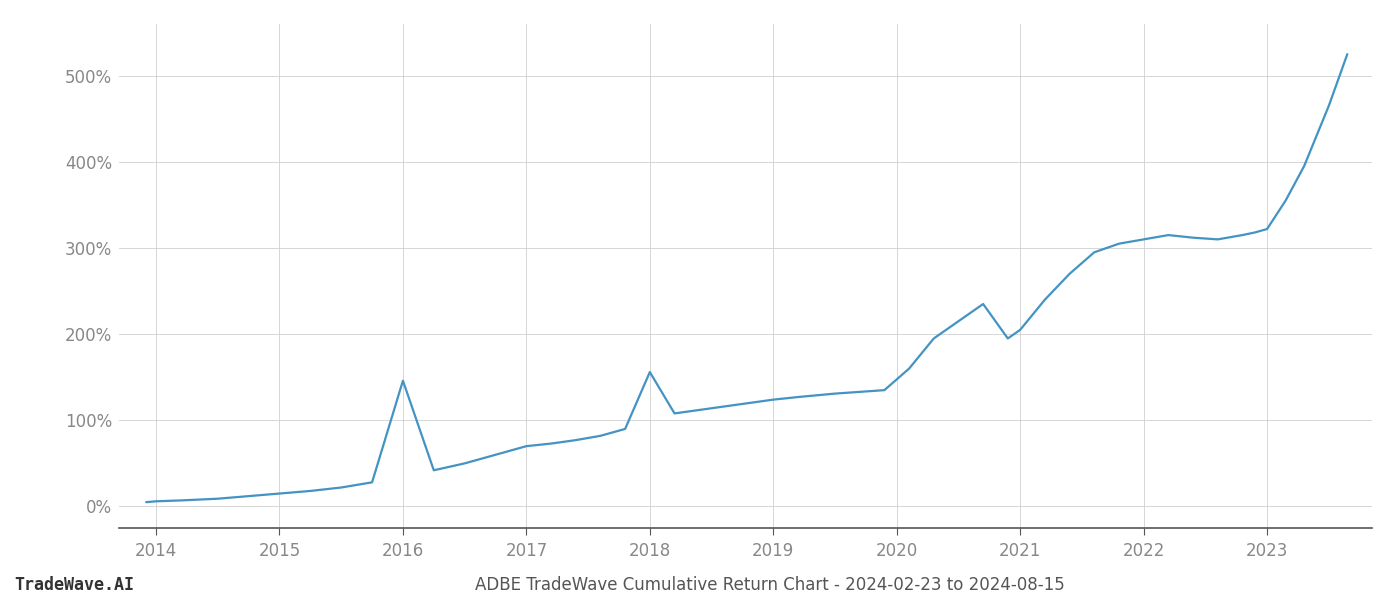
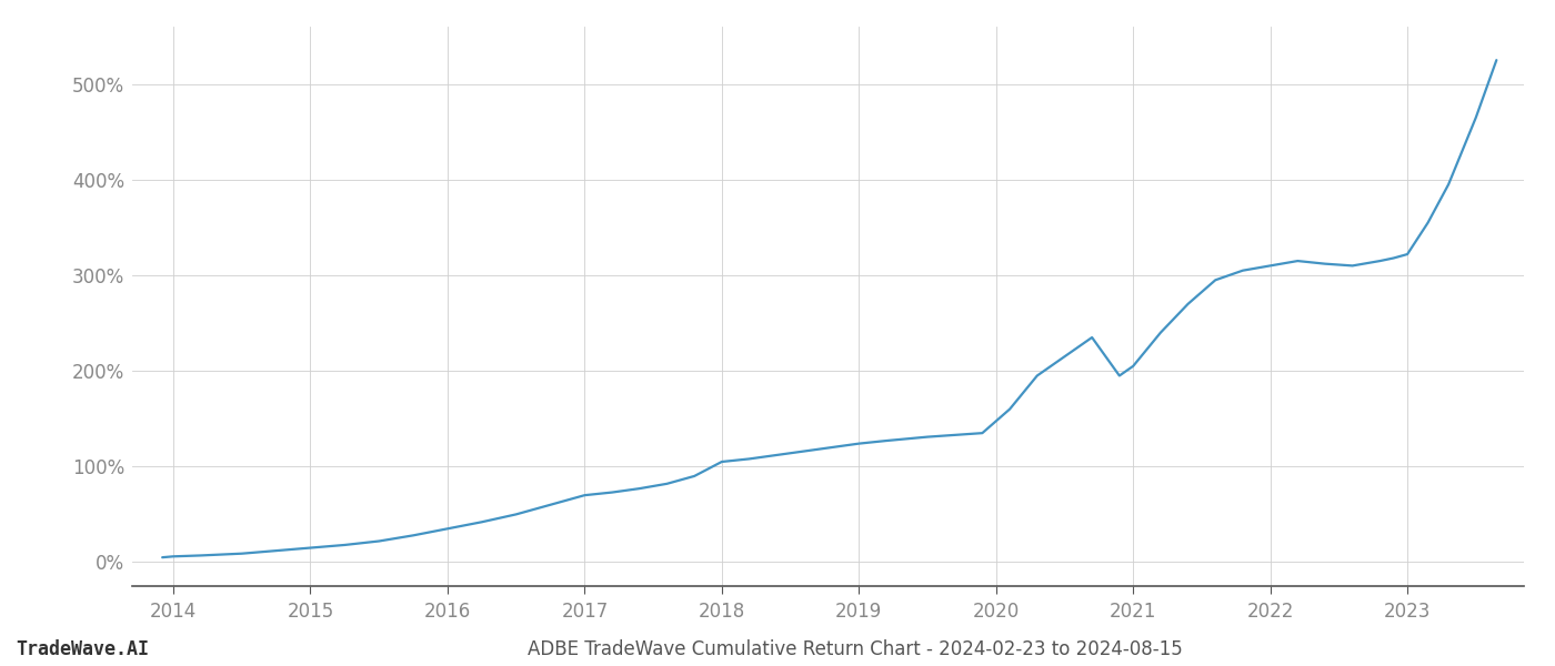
2016: 146% -> 35%
2018: 156% -> 105%
